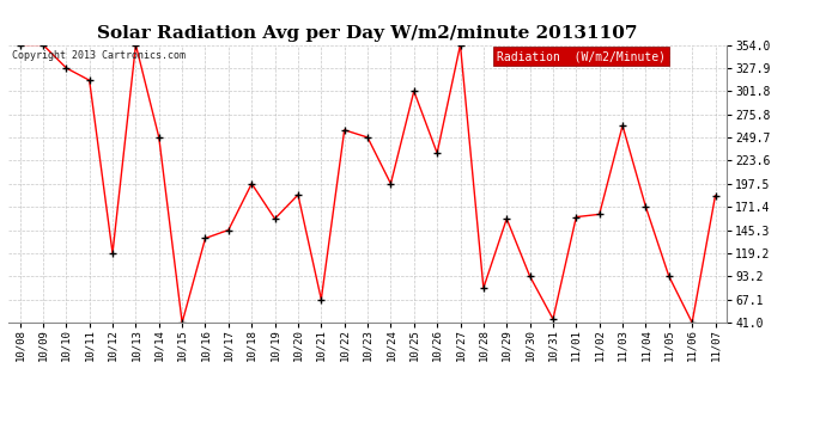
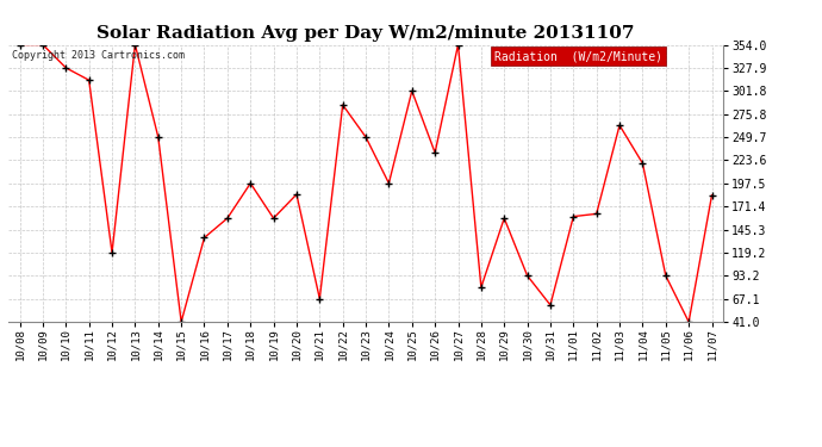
10/17: 145 -> 158
10/22: 258 -> 286
10/31: 45 -> 60
11/04: 171 -> 220
